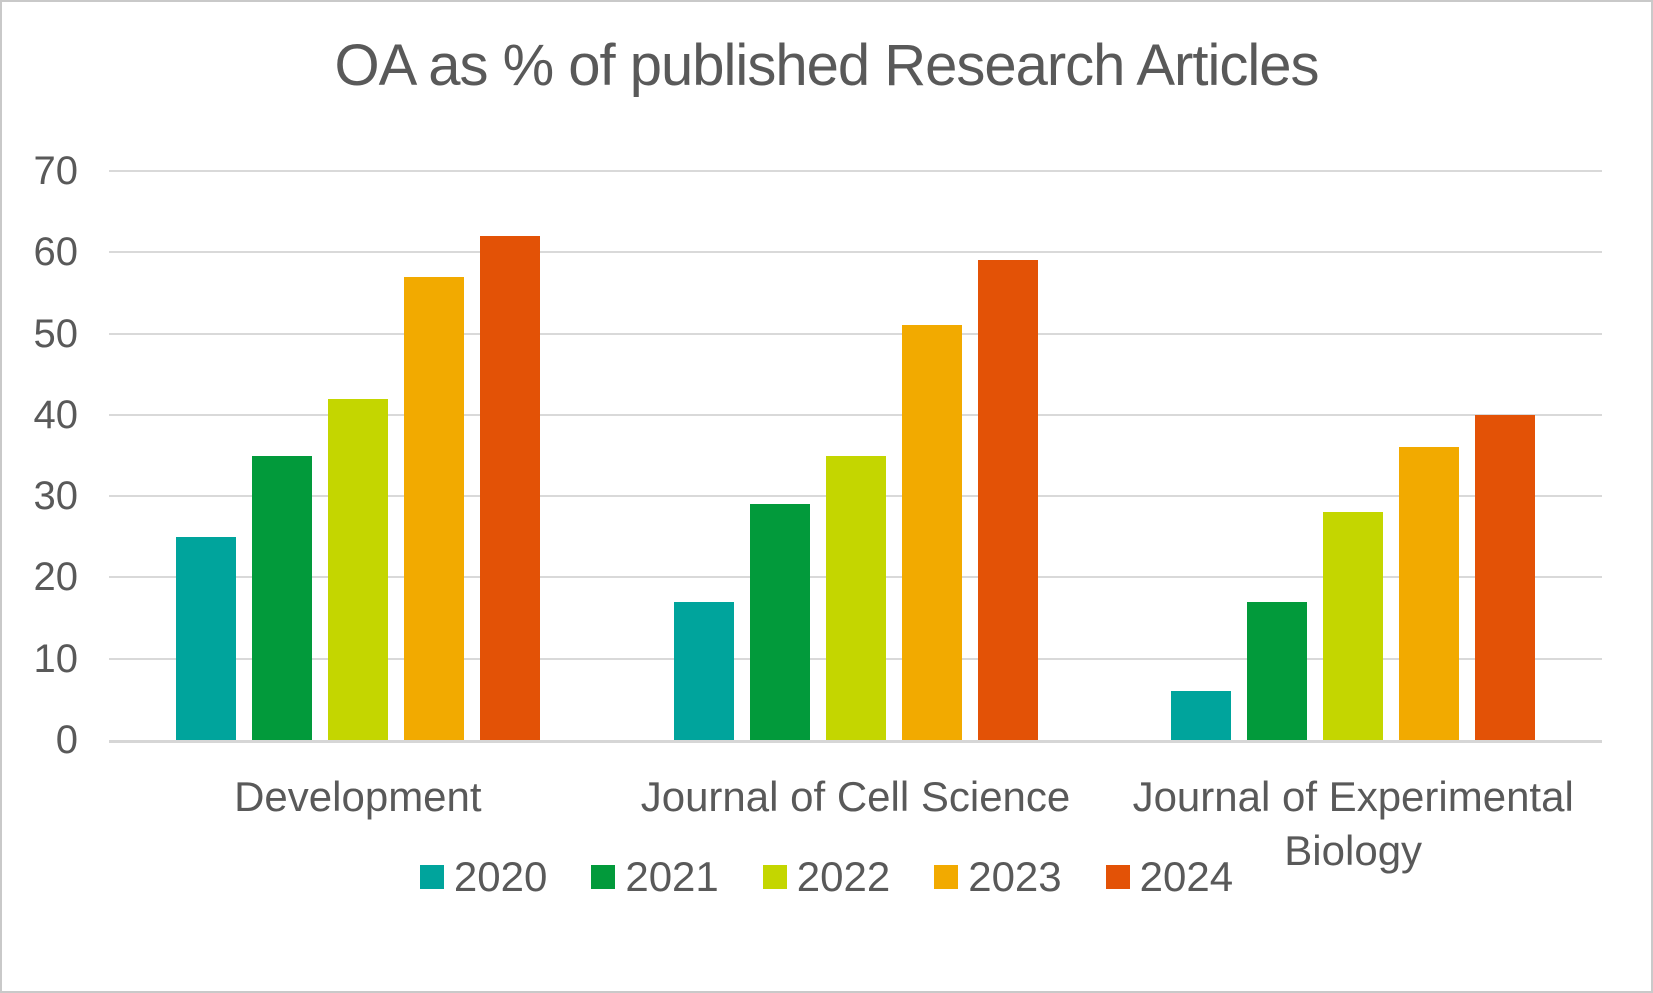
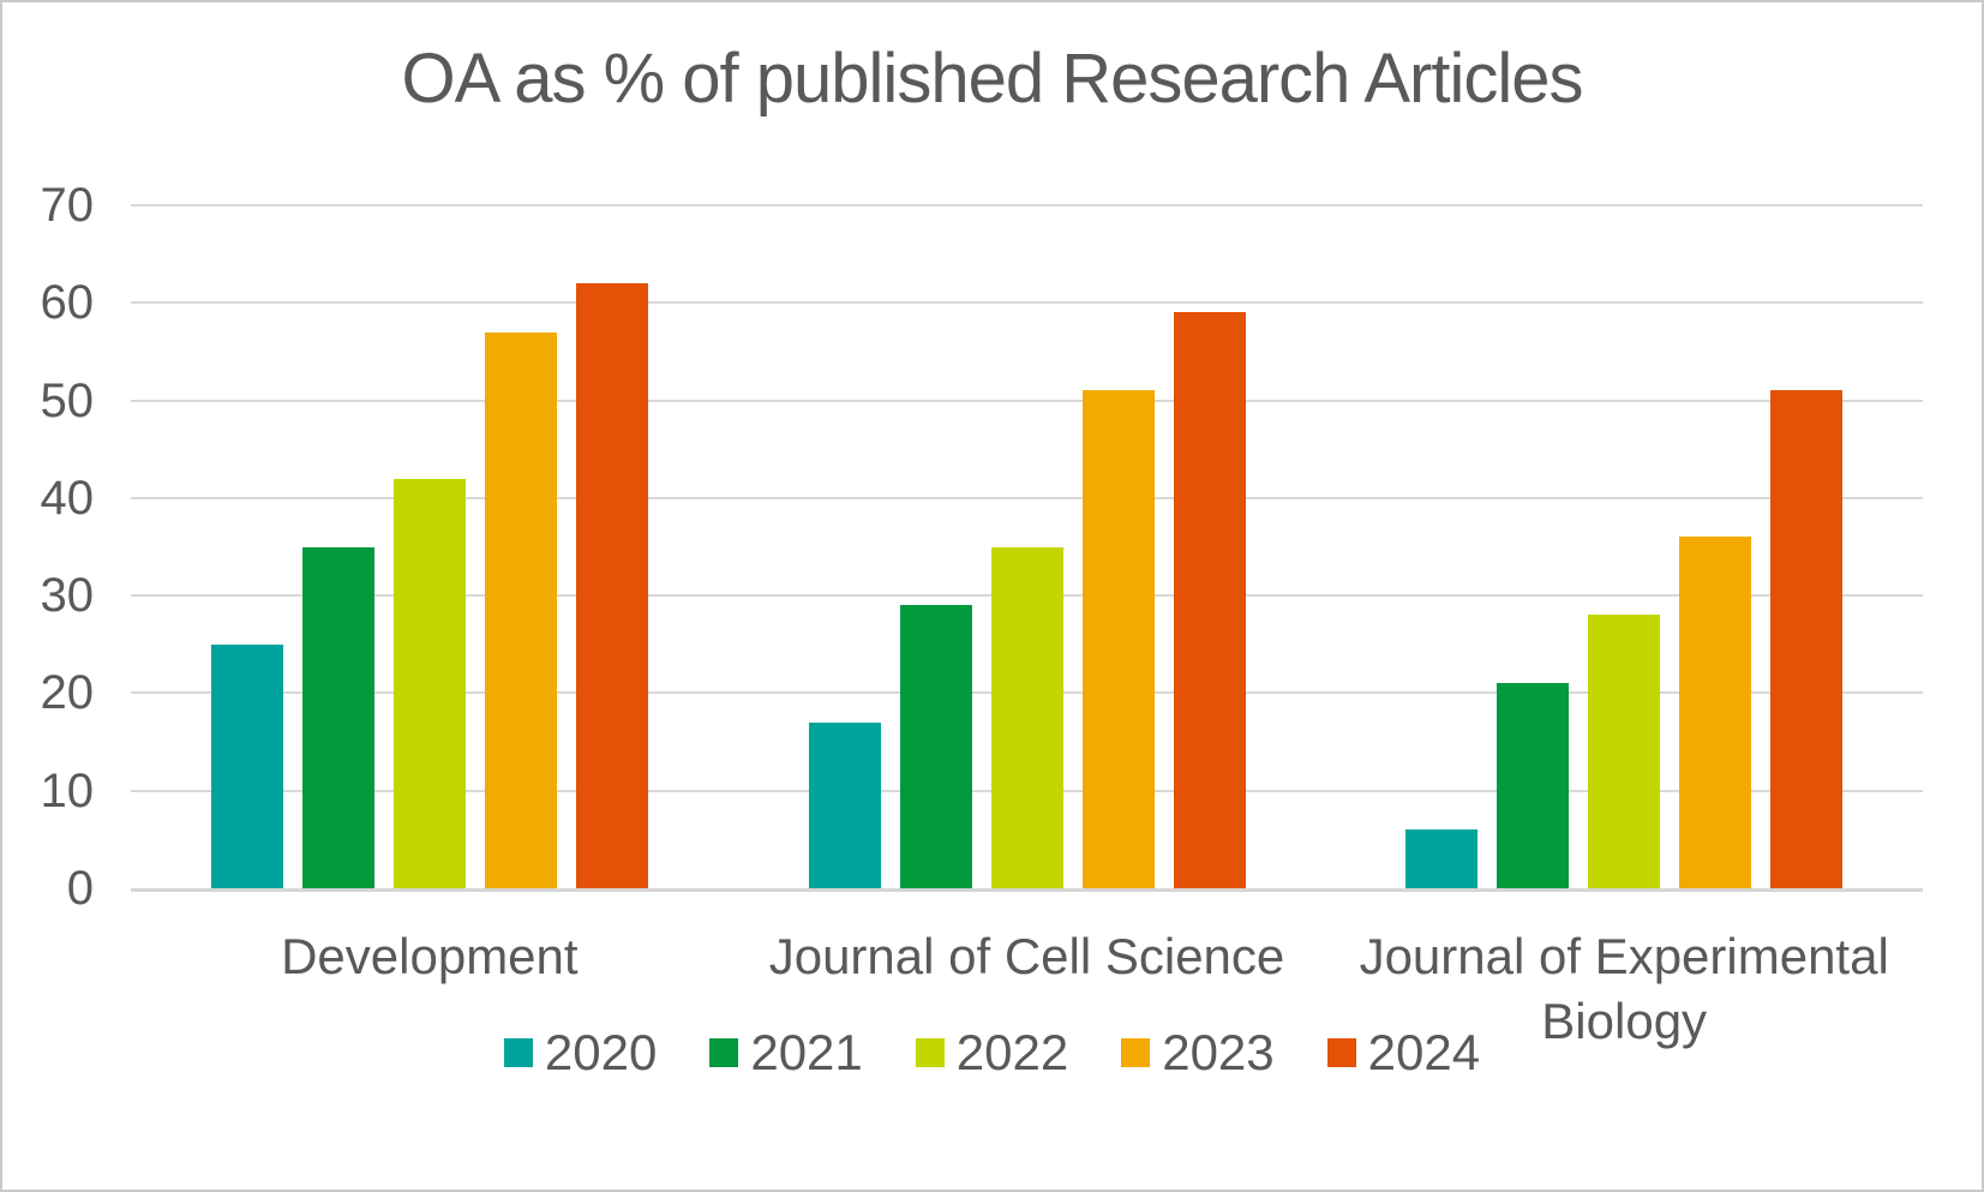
2021/Journal of Experimental Biology: 17 -> 21
2024/Journal of Experimental Biology: 40 -> 51
